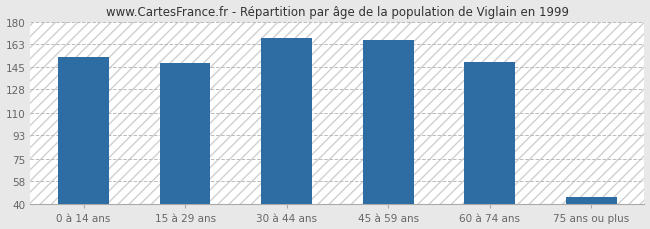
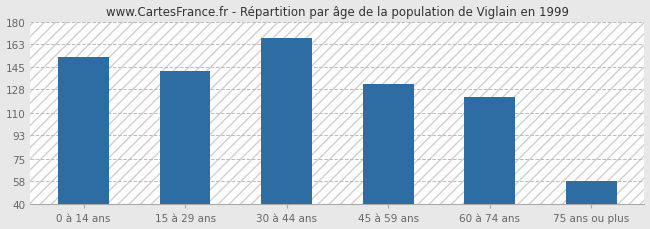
15 à 29 ans: 148 -> 142
45 à 59 ans: 166 -> 132
60 à 74 ans: 149 -> 122
75 ans ou plus: 46 -> 58
